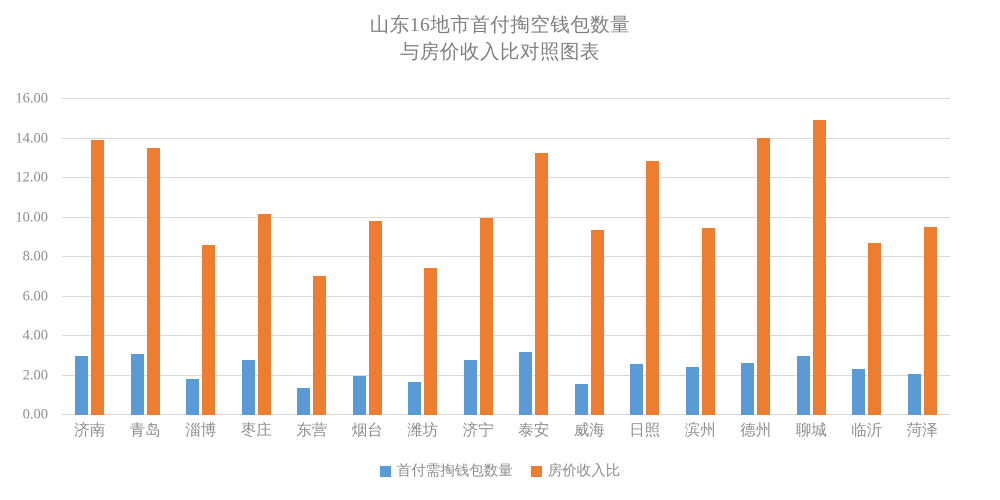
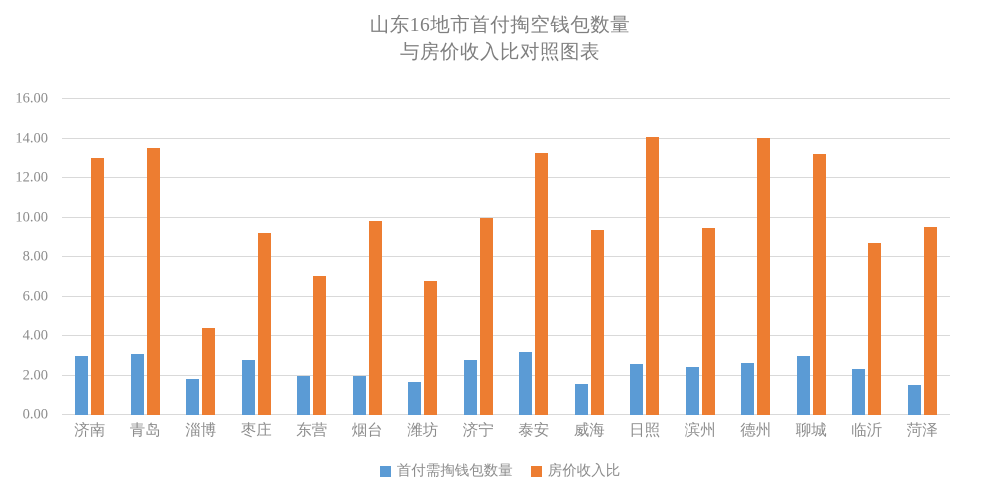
房价收入比/济南: 13.9 -> 13.0
房价收入比/淄博: 8.6 -> 4.4
房价收入比/枣庄: 10.2 -> 9.2
首付需掏钱包数量/东营: 1.4 -> 2.0
房价收入比/潍坊: 7.5 -> 6.8
房价收入比/日照: 12.8 -> 14.1
房价收入比/聊城: 14.9 -> 13.2
首付需掏钱包数量/菏泽: 2.1 -> 1.5
